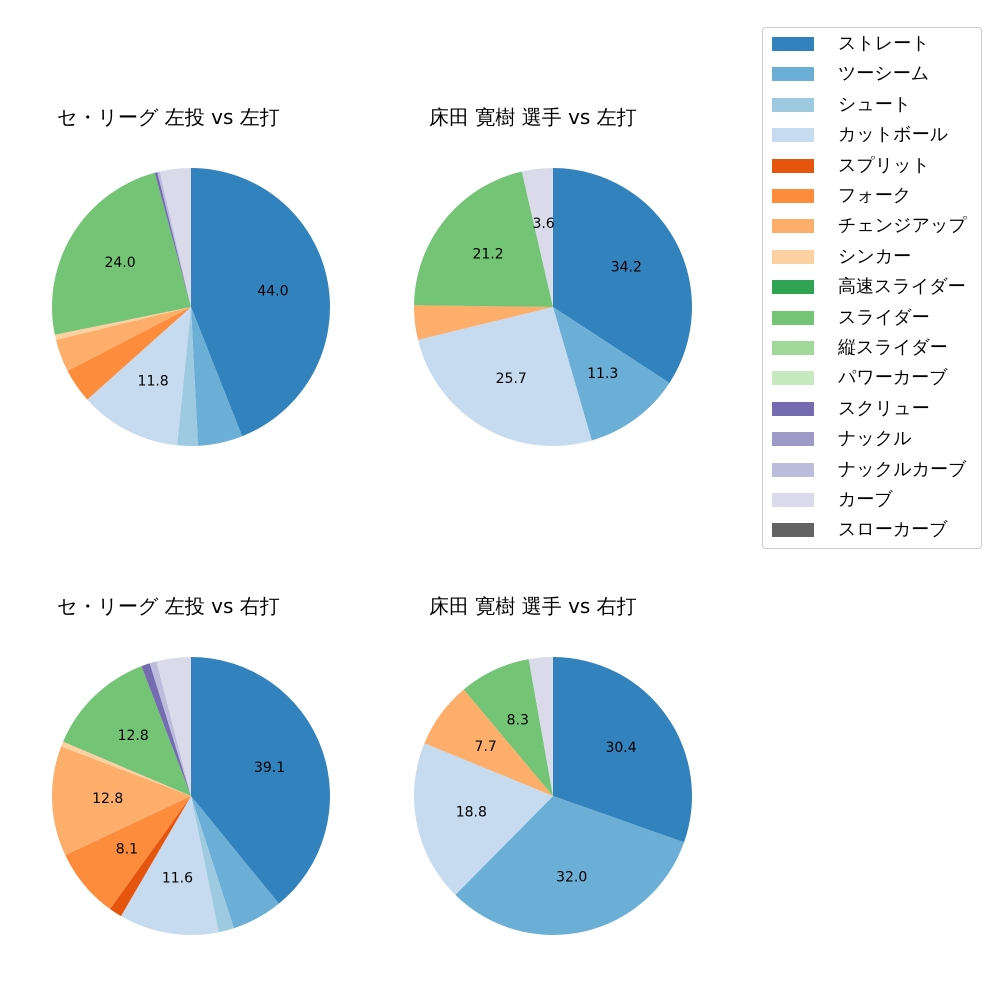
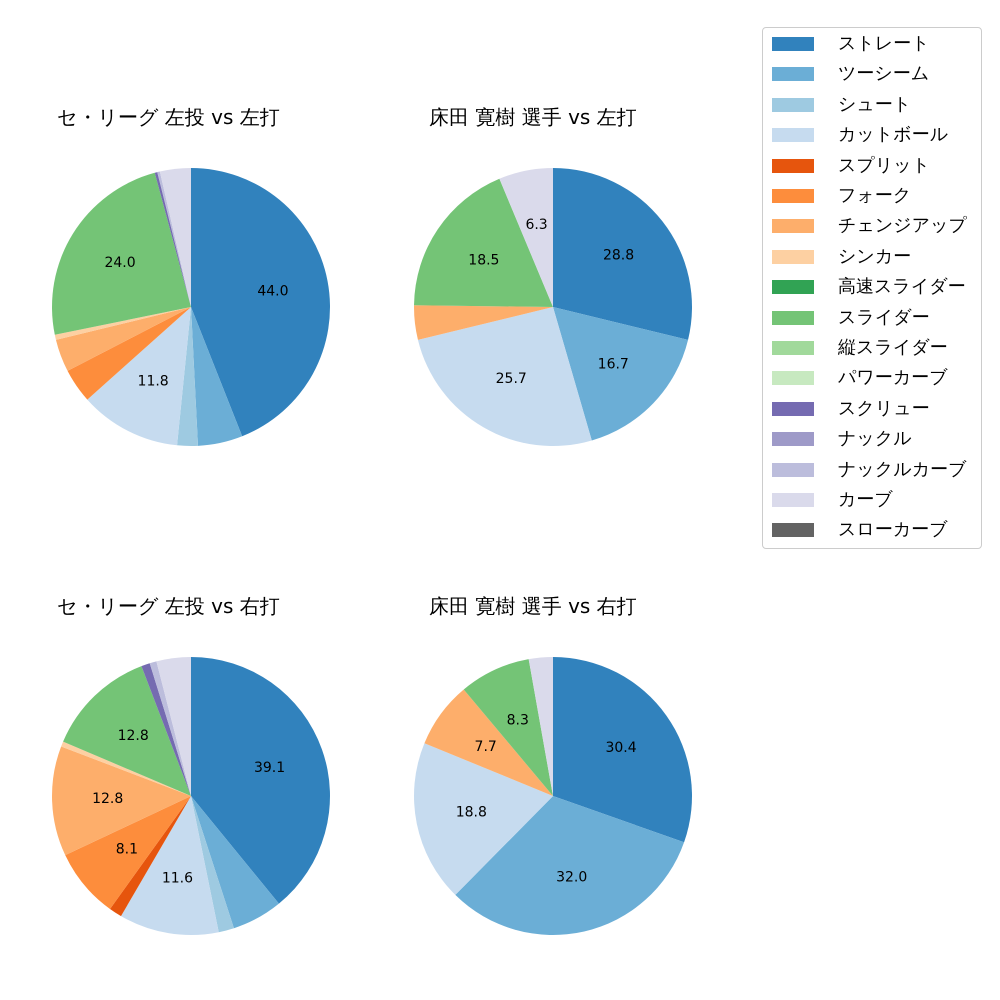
床田 寛樹 選手 vs 左打/ストレート: 34.2 -> 28.8
床田 寛樹 選手 vs 左打/ツーシーム: 11.3 -> 16.7
床田 寛樹 選手 vs 左打/スライダー: 21.2 -> 18.5
床田 寛樹 選手 vs 左打/カーブ: 3.6 -> 6.3
